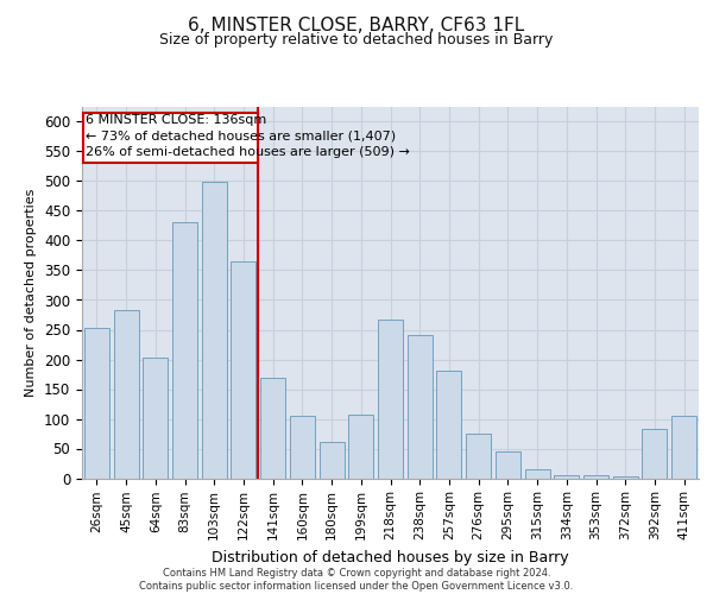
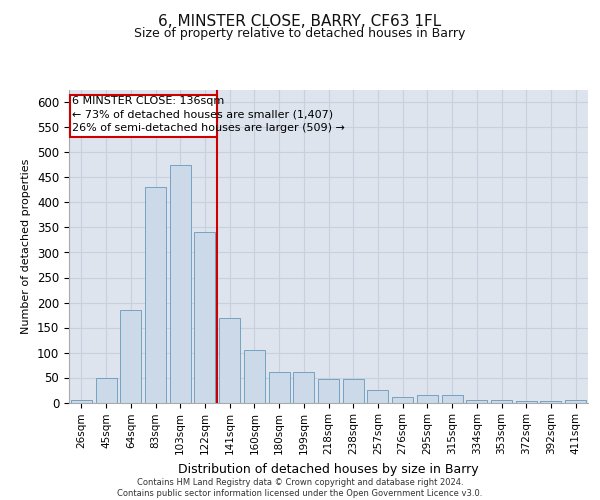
26sqm: 254 -> 5
45sqm: 284 -> 50
64sqm: 204 -> 185
103sqm: 498 -> 475
122sqm: 364 -> 340
199sqm: 108 -> 62
218sqm: 268 -> 47
238sqm: 242 -> 47
257sqm: 182 -> 25
276sqm: 76 -> 12
295sqm: 46 -> 15
392sqm: 84 -> 3
411sqm: 106 -> 5
